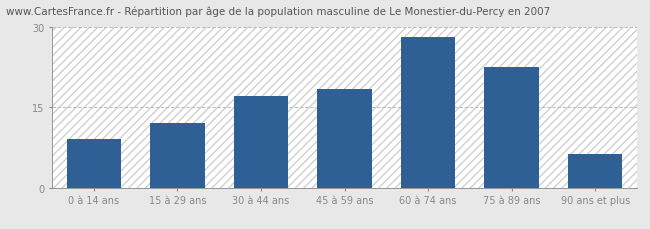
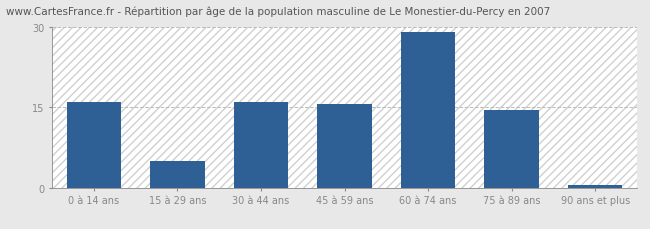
0 à 14 ans: 9.0 -> 16.0
15 à 29 ans: 12.0 -> 5.0
30 à 44 ans: 17.0 -> 16.0
45 à 59 ans: 18.4 -> 15.5
60 à 74 ans: 28.0 -> 29.0
75 à 89 ans: 22.4 -> 14.5
90 ans et plus: 6.2 -> 0.4
